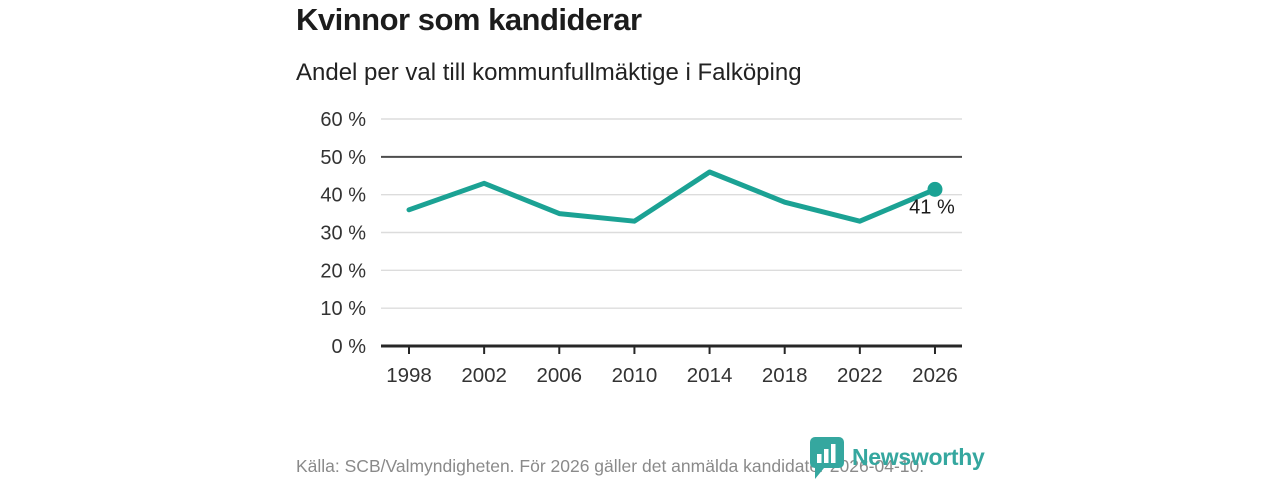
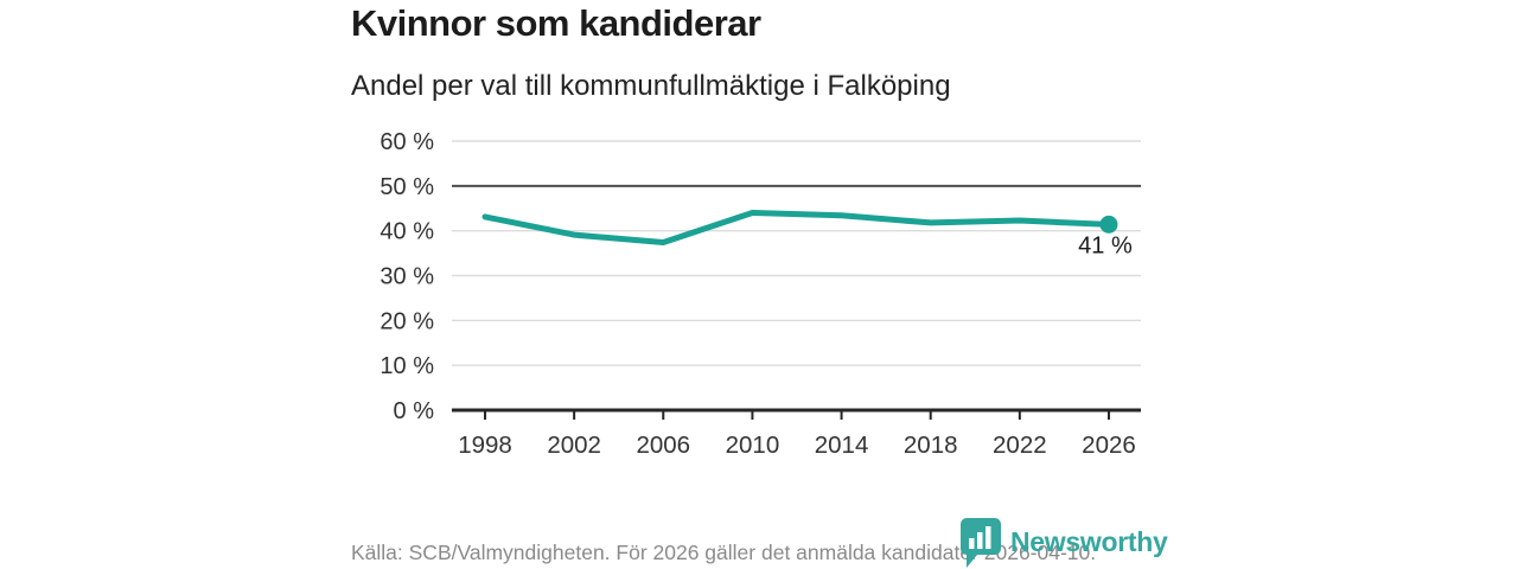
1998: 36% -> 43%
2002: 43% -> 39%
2006: 35% -> 37%
2010: 33% -> 44%
2014: 46% -> 43%
2018: 38% -> 42%
2022: 33% -> 42%
